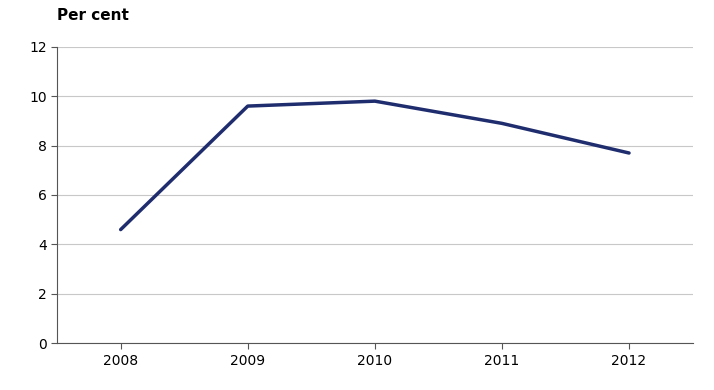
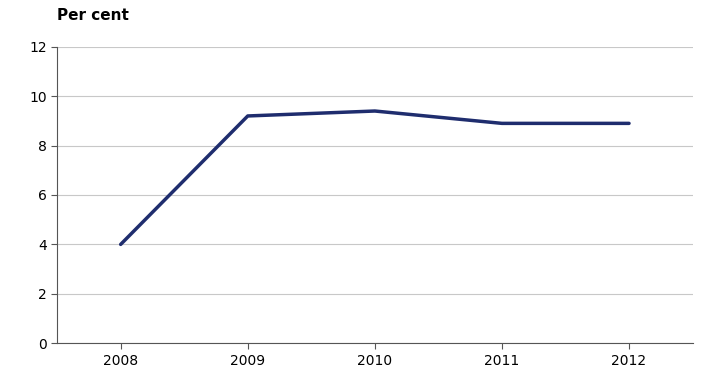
2008: 4.6 -> 4.0
2009: 9.6 -> 9.2
2010: 9.8 -> 9.4
2012: 7.7 -> 8.9
